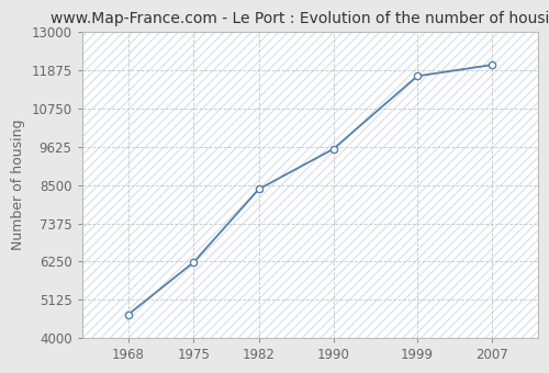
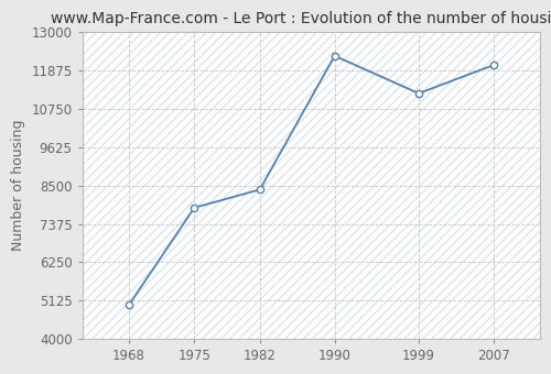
1968: 4700 -> 5000
1975: 6230 -> 7850
1990: 9560 -> 12300
1999: 11700 -> 11200
